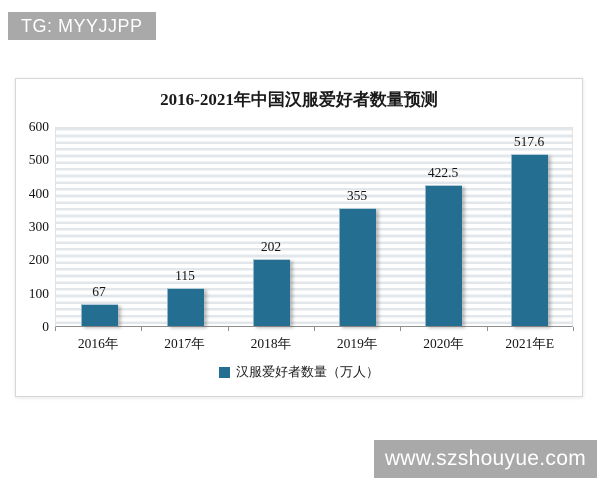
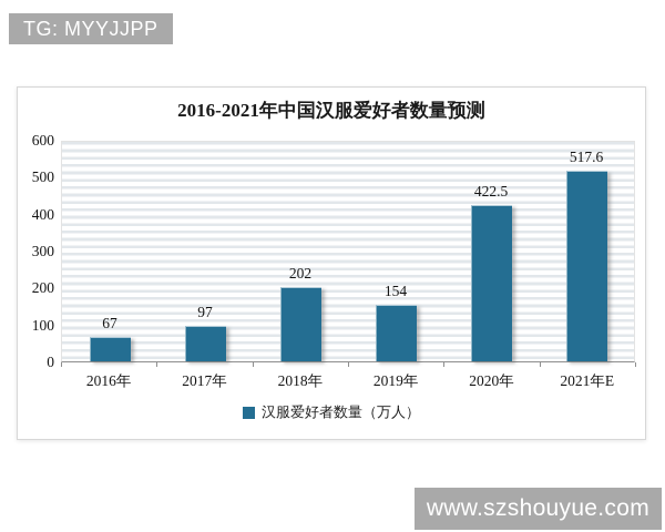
2017年: 115 -> 97
2019年: 355 -> 154
